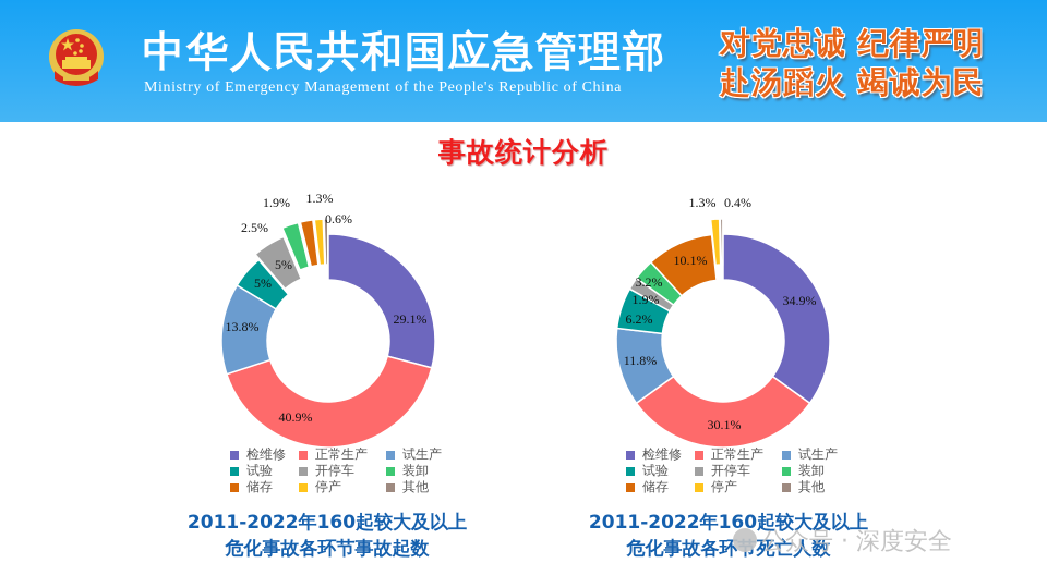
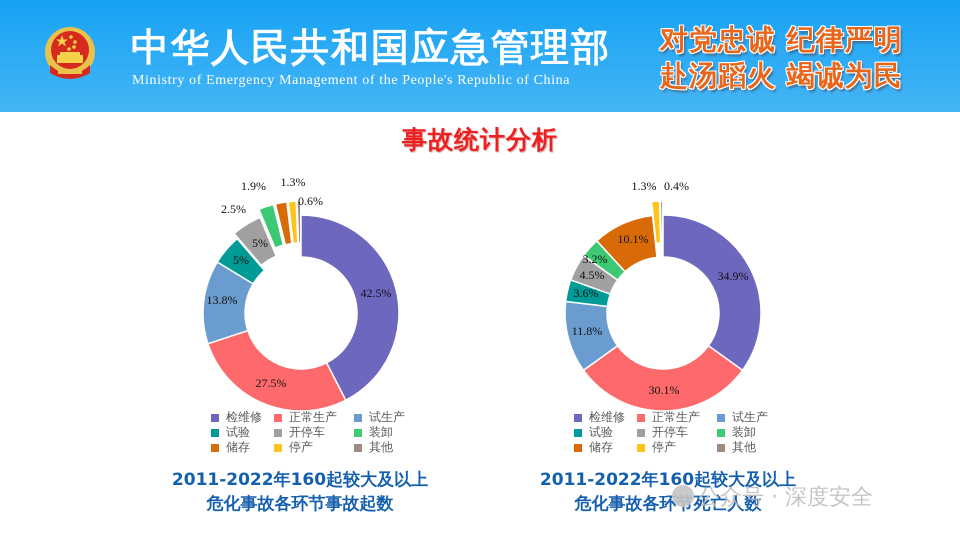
2011-2022年160起较大及以上危化事故各环节事故起数/检维修: 29.1% -> 42.5%
2011-2022年160起较大及以上危化事故各环节事故起数/正常生产: 40.9% -> 27.5%
2011-2022年160起较大及以上危化事故各环节死亡人数/试验: 6.2% -> 3.6%
2011-2022年160起较大及以上危化事故各环节死亡人数/开停车: 1.9% -> 4.5%
